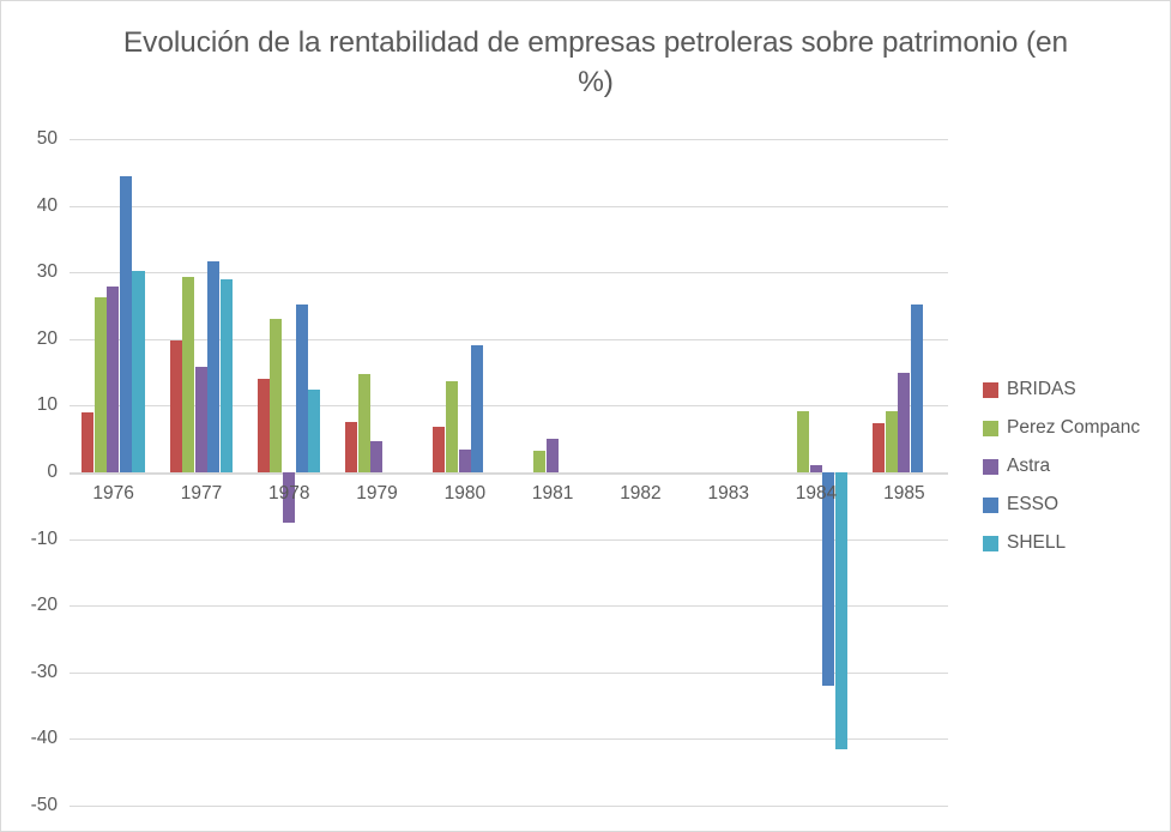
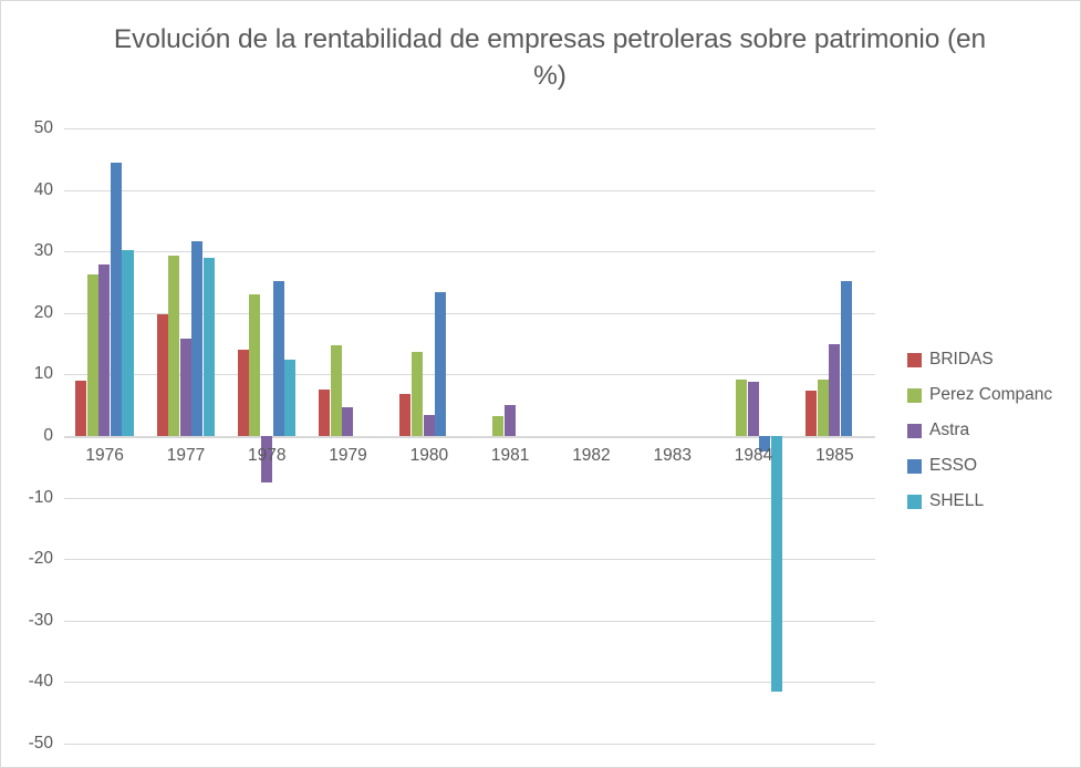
ESSO/1980: 19 -> 23
Astra/1984: 1 -> 9
ESSO/1984: -32 -> -2
